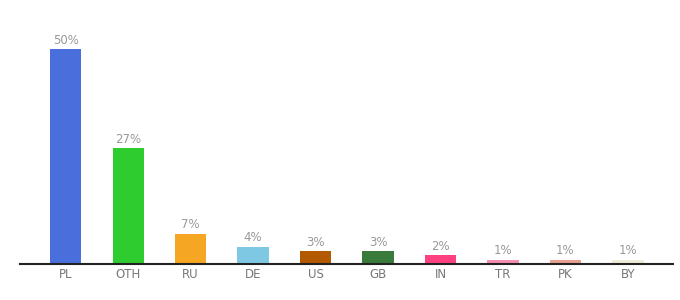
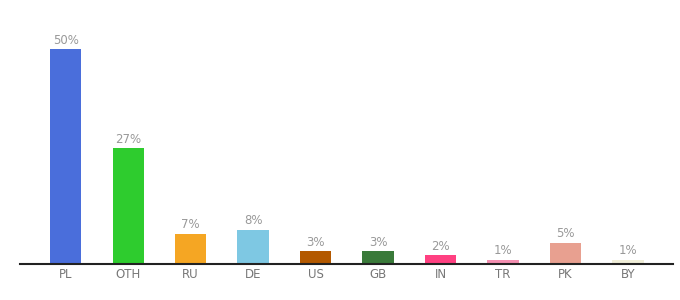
DE: 4% -> 8%
PK: 1% -> 5%
